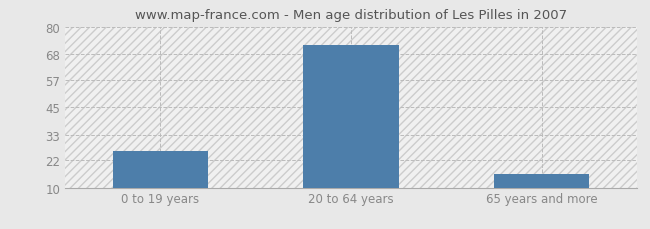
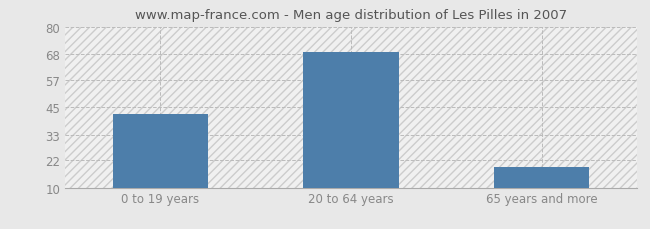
0 to 19 years: 26 -> 42
20 to 64 years: 72 -> 69
65 years and more: 16 -> 19
